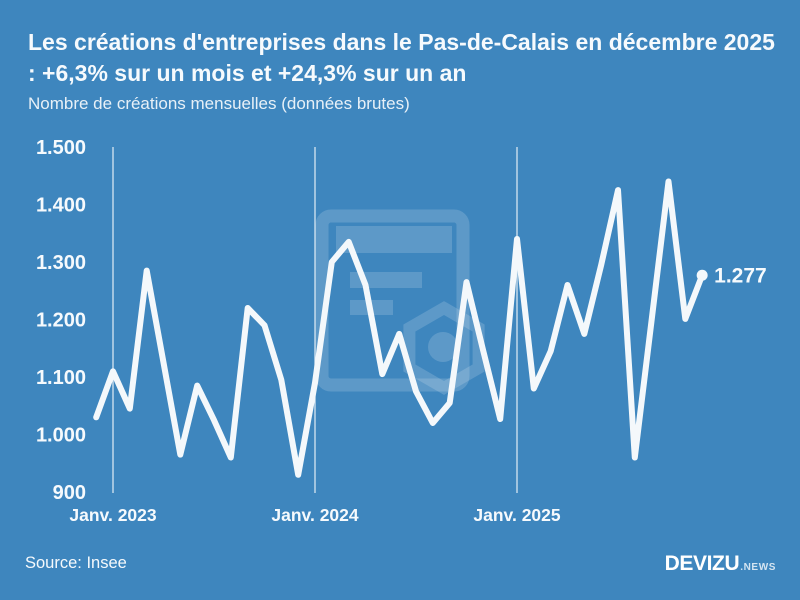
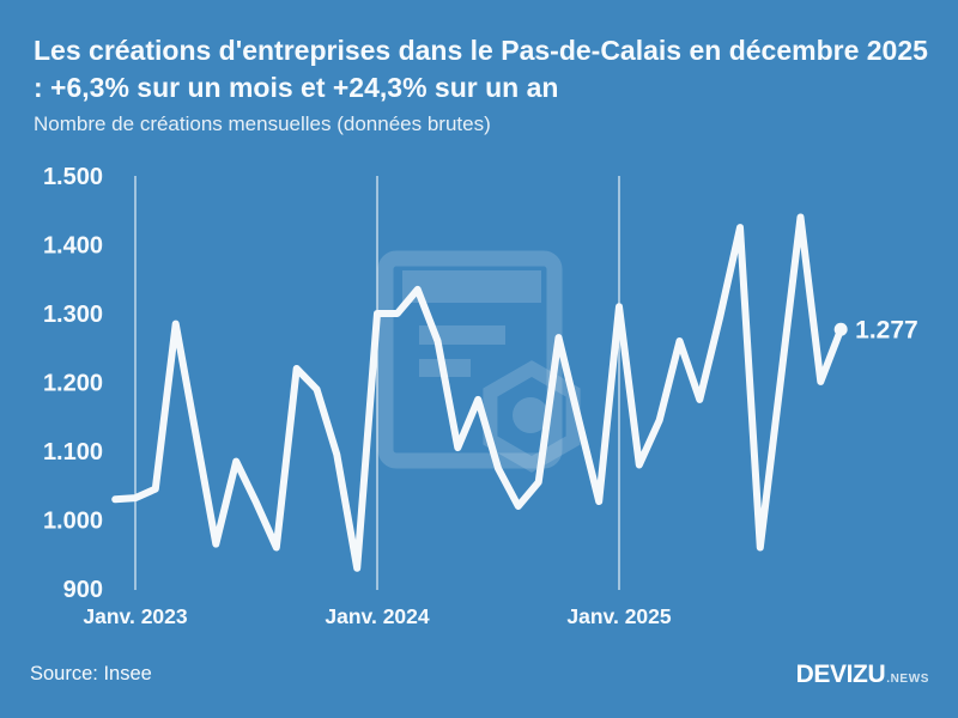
Janv. 2023: 1110 -> 1030
Janv. 2024: 1090 -> 1300
Janv. 2025: 1340 -> 1310
